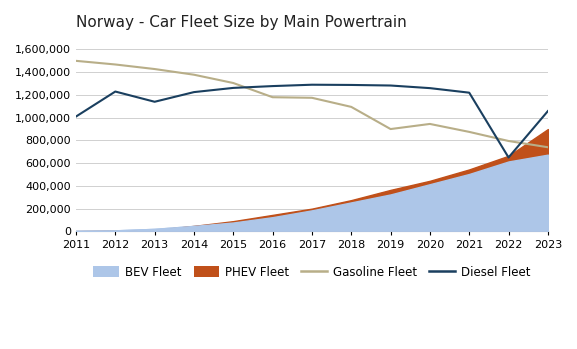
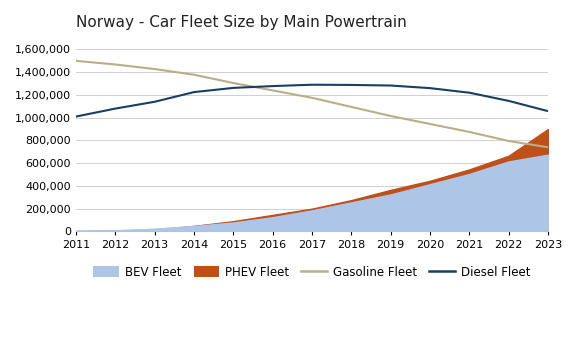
Diesel Fleet/2012: 1,230,000 -> 1,080,000
Gasoline Fleet/2016: 1,180,000 -> 1,240,000
Gasoline Fleet/2019: 900,000 -> 1,020,000
Diesel Fleet/2022: 650,000 -> 1,150,000
